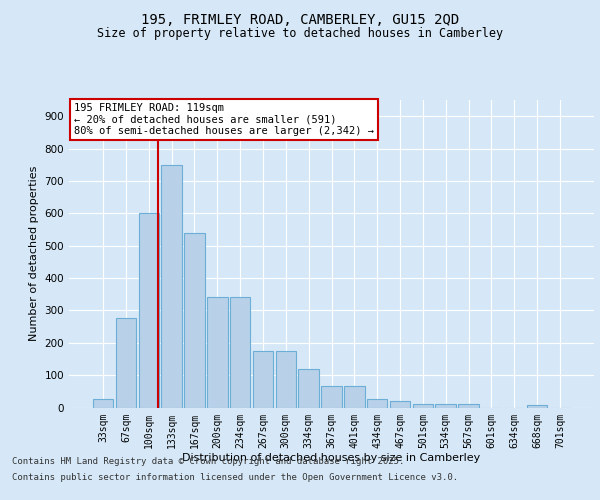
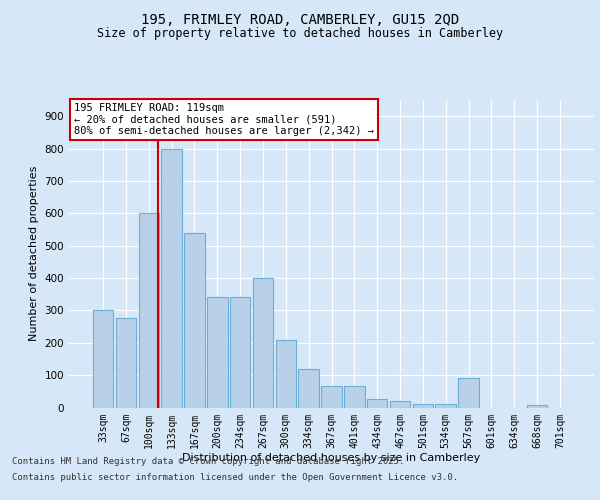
33sqm: 25 -> 300
133sqm: 750 -> 800
267sqm: 175 -> 400
300sqm: 175 -> 210
567sqm: 10 -> 90
